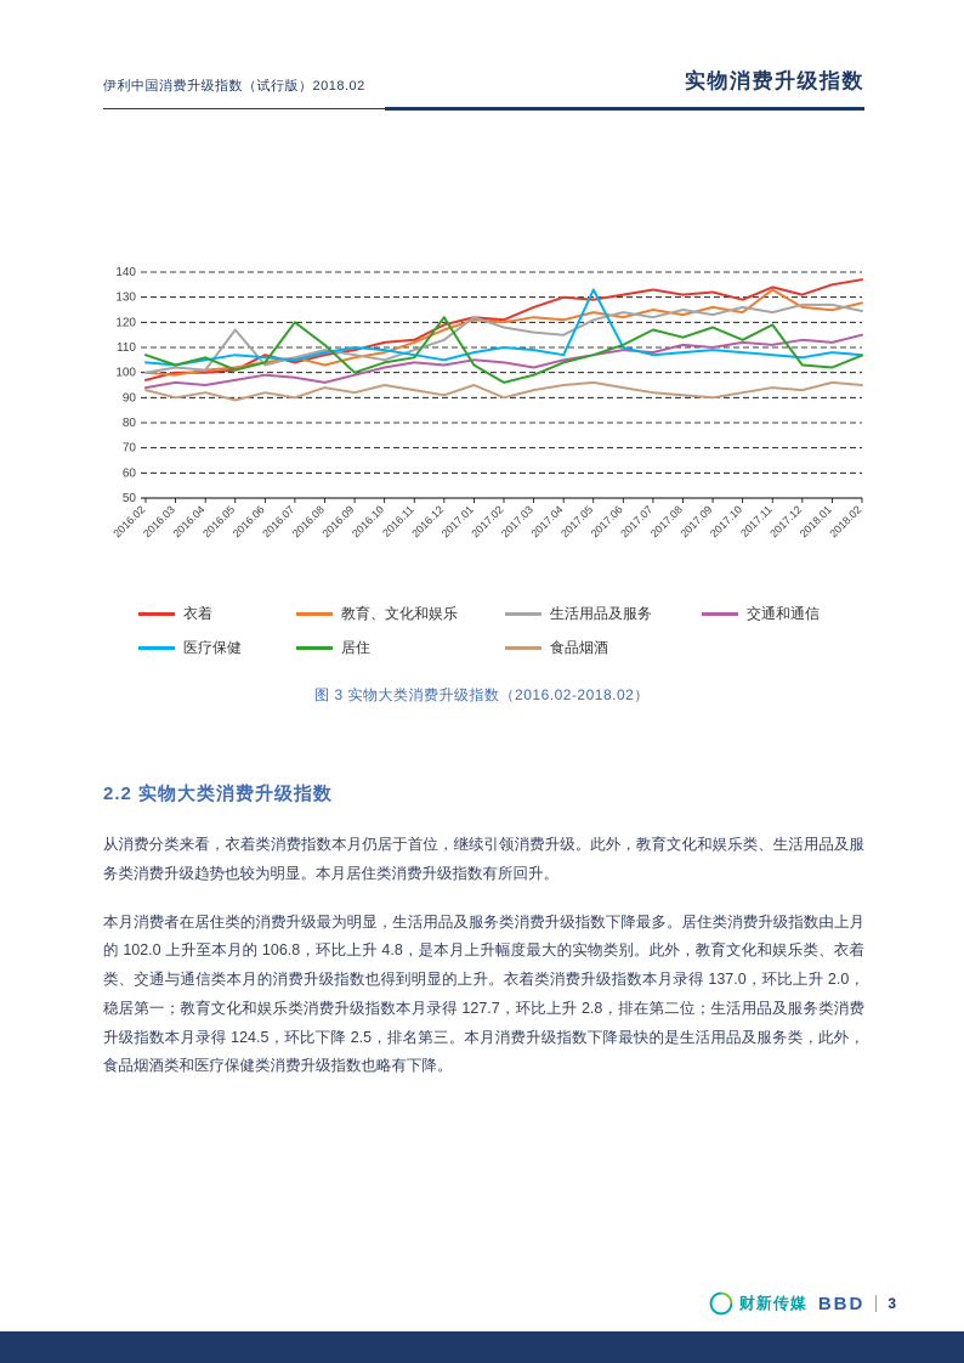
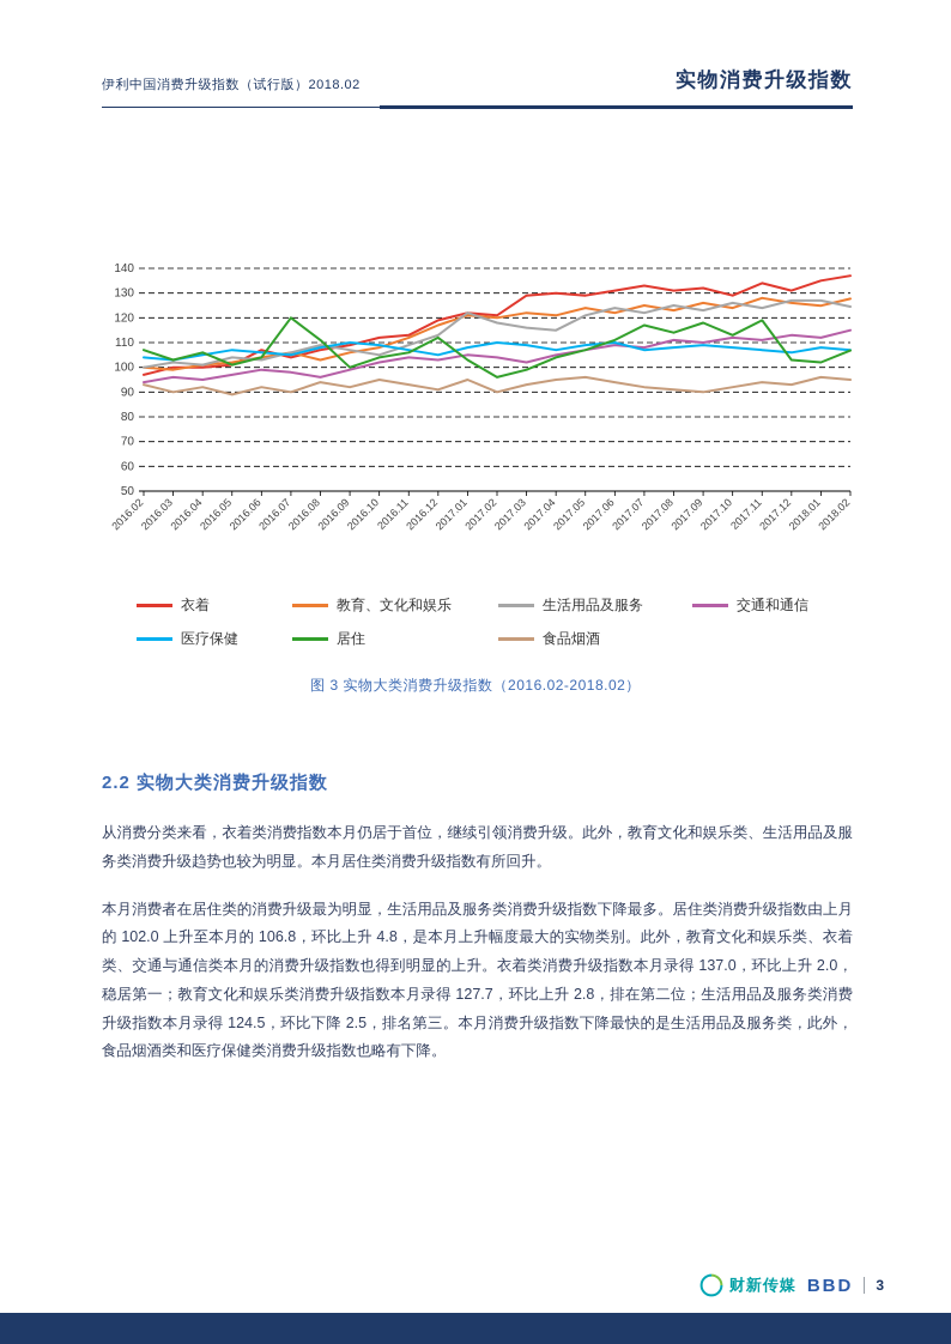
生活用品及服务/2016.05: 117 -> 104
居住/2016.12: 122 -> 112
衣着/2017.03: 126 -> 129
医疗保健/2017.05: 133 -> 109
教育、文化和娱乐/2017.11: 133 -> 128
